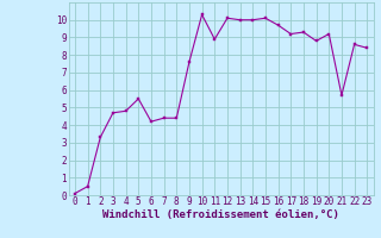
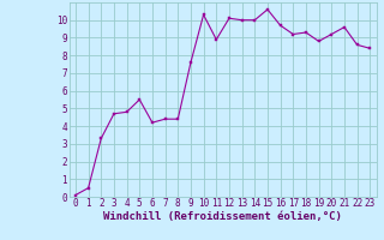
15: 10.1 -> 10.6
21: 5.7 -> 9.6
